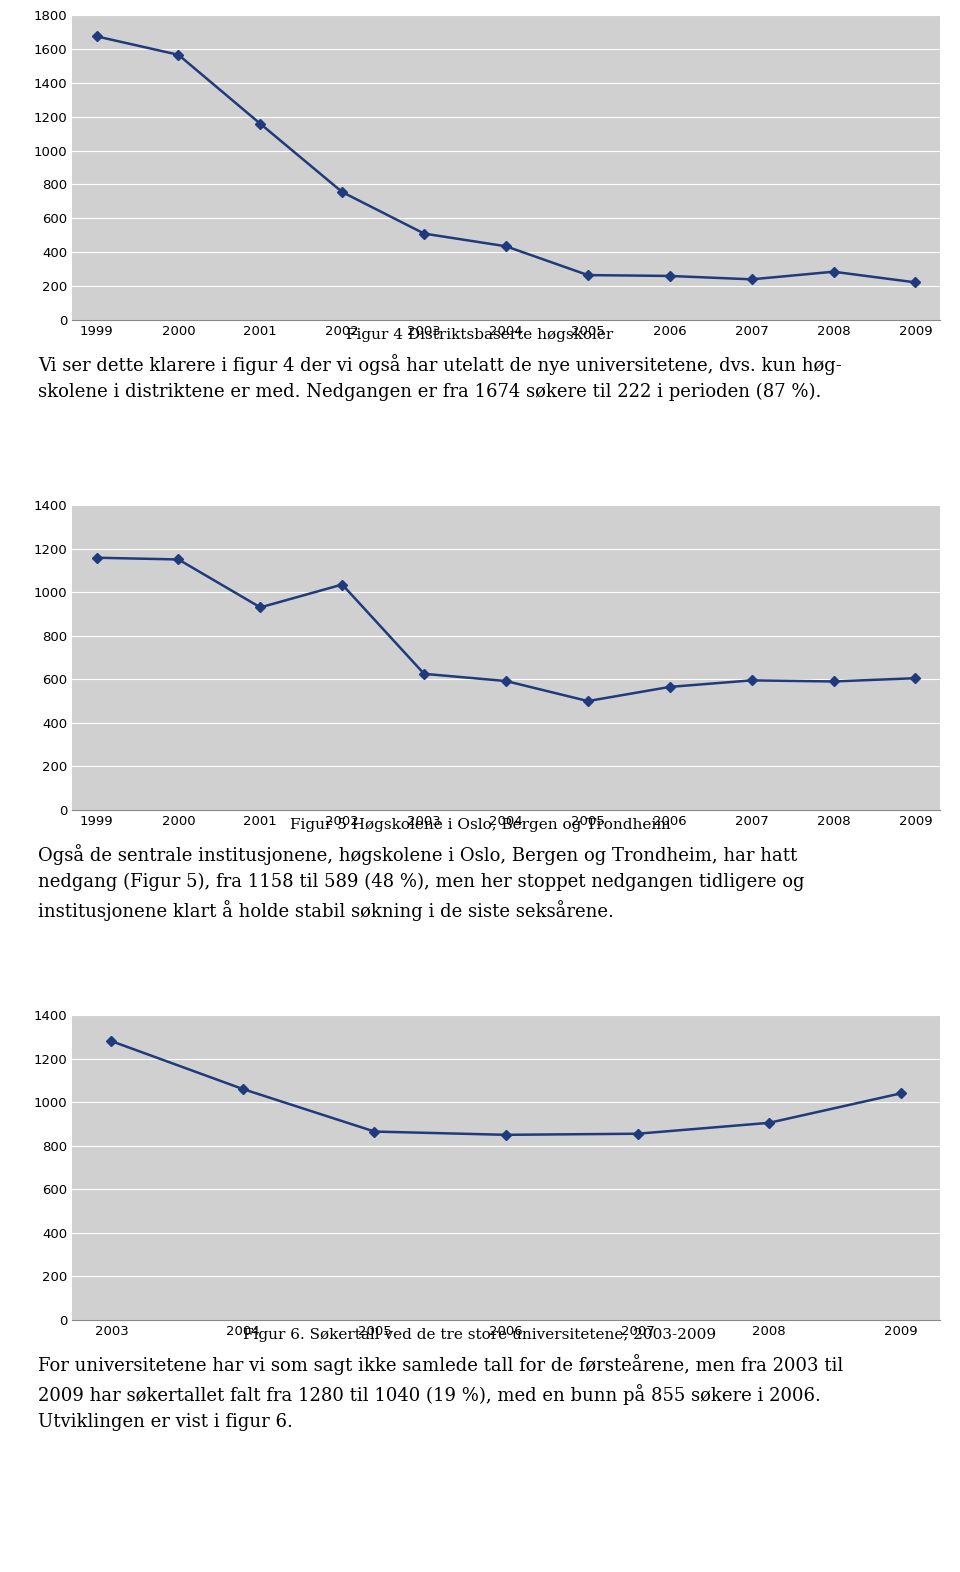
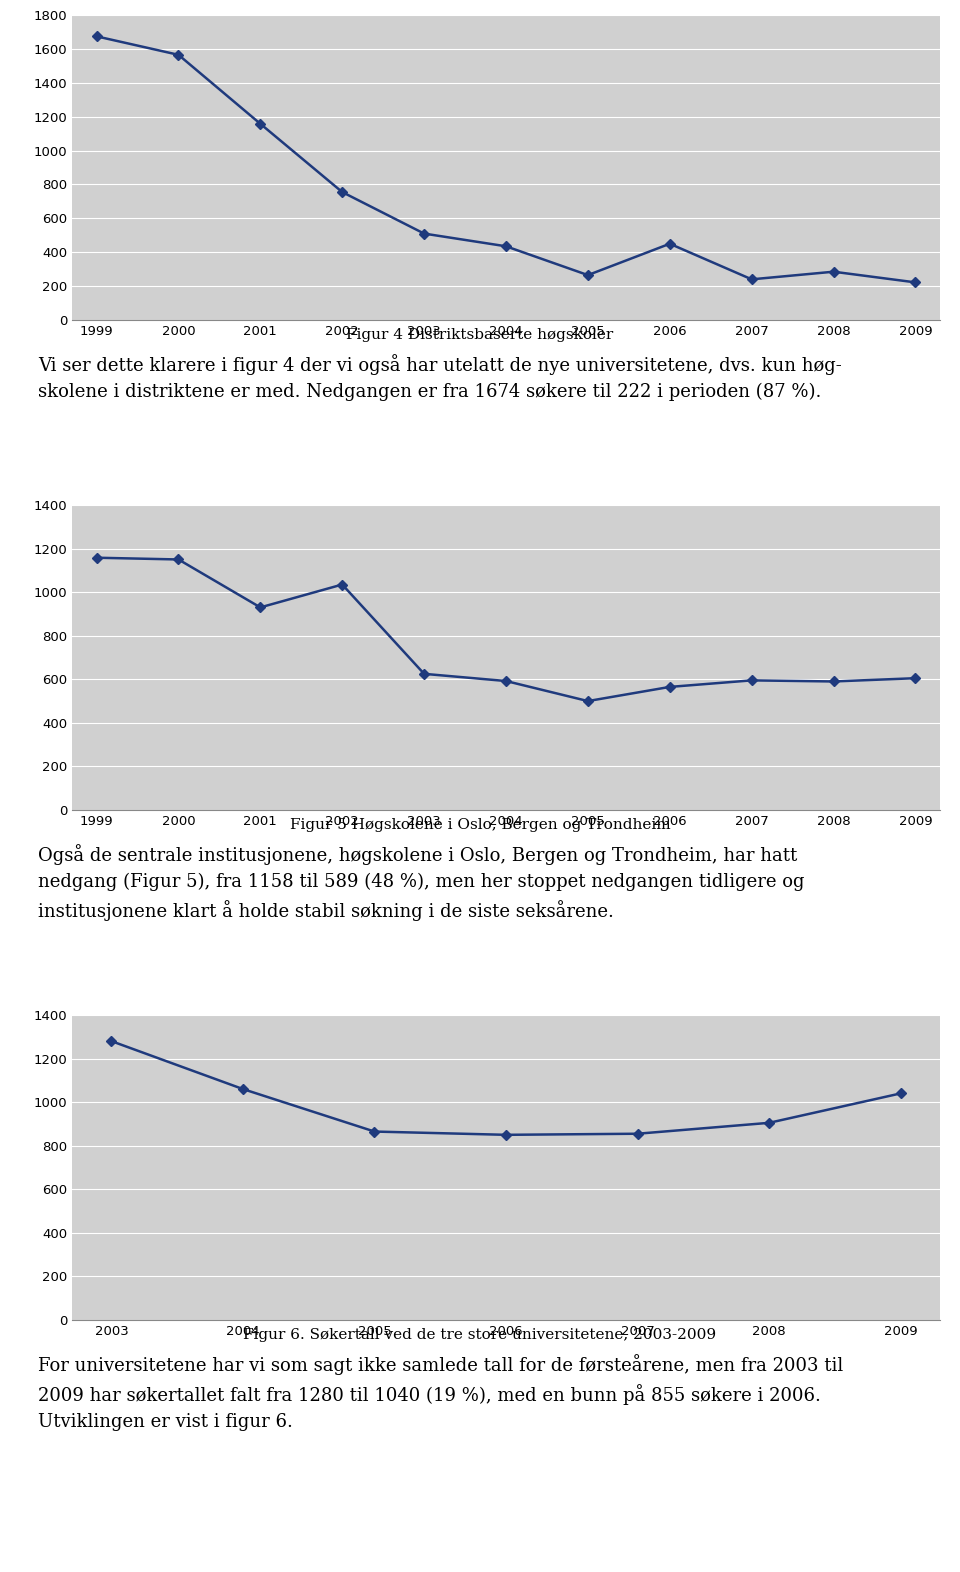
2006: 260 -> 450
